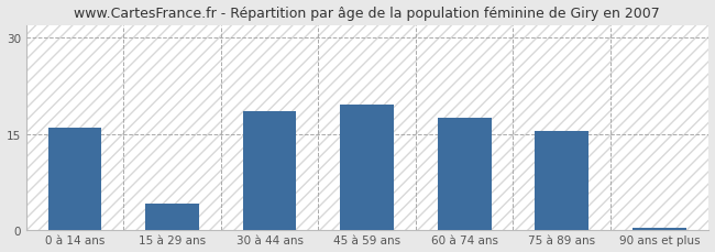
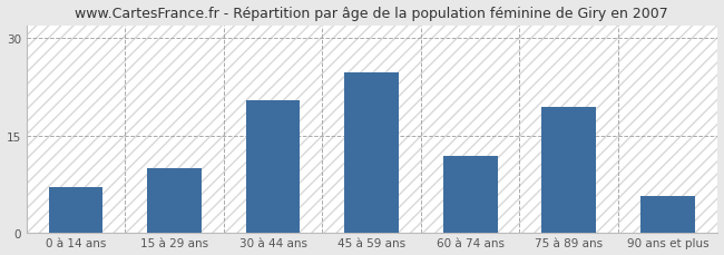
0 à 14 ans: 16.0 -> 7.0
15 à 29 ans: 4.0 -> 10.0
30 à 44 ans: 18.5 -> 20.4
45 à 59 ans: 19.5 -> 24.8
60 à 74 ans: 17.5 -> 11.8
75 à 89 ans: 15.5 -> 19.4
90 ans et plus: 0.2 -> 5.6
